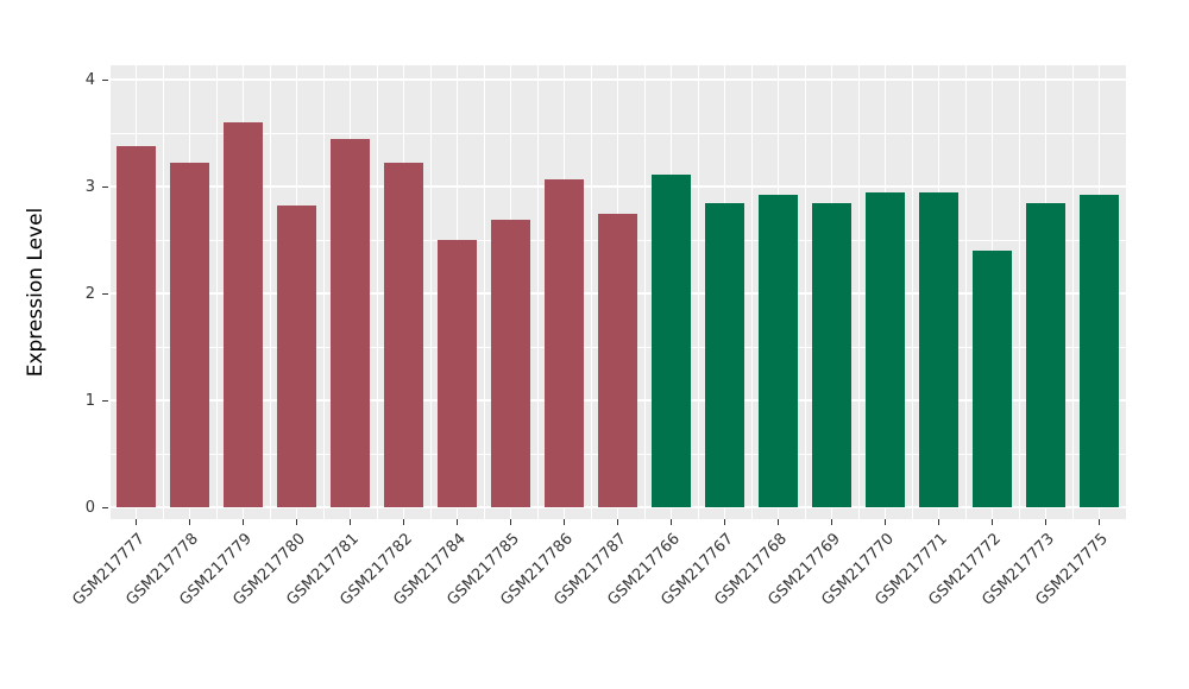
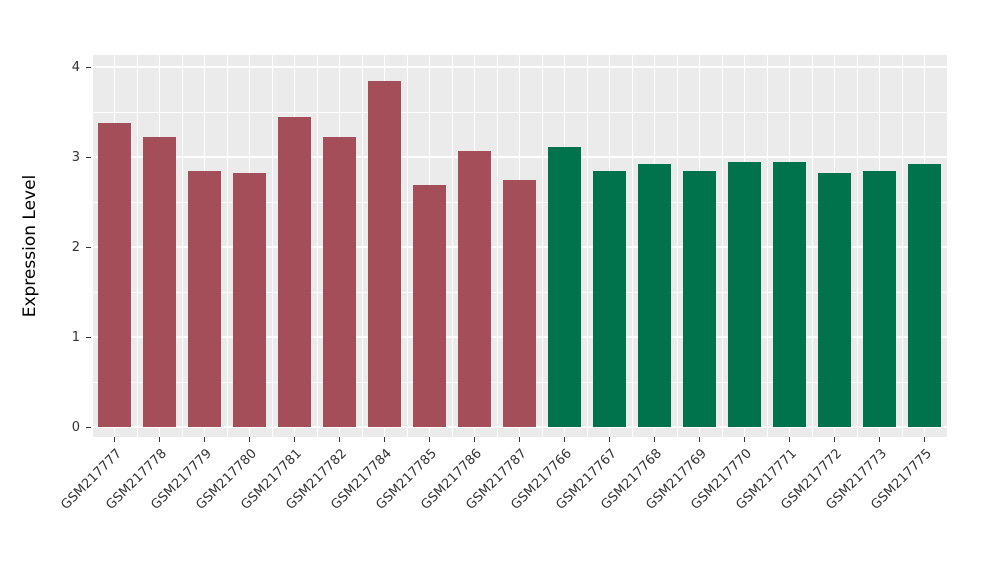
GSM217779: 3.6 -> 2.9
GSM217784: 2.5 -> 3.9
GSM217772: 2.4 -> 2.8
